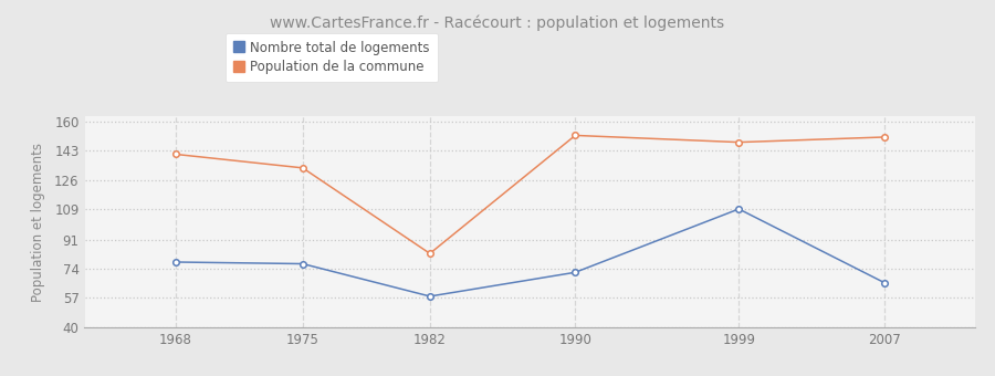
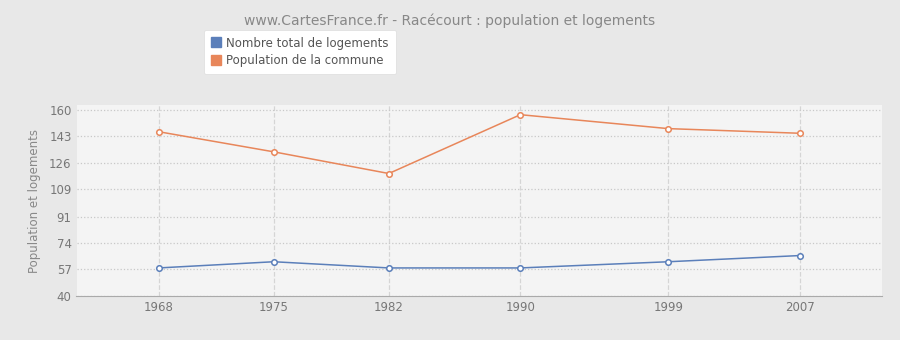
Nombre total de logements/1968: 78 -> 58
Population de la commune/1968: 141 -> 146
Nombre total de logements/1975: 77 -> 62
Population de la commune/1982: 83 -> 119
Nombre total de logements/1990: 72 -> 58
Population de la commune/1990: 152 -> 157
Nombre total de logements/1999: 109 -> 62
Population de la commune/2007: 151 -> 145
